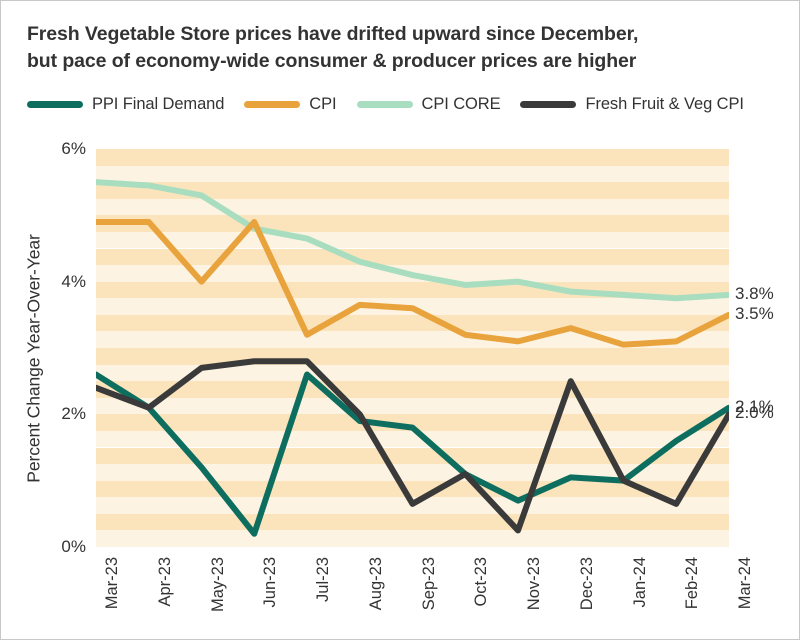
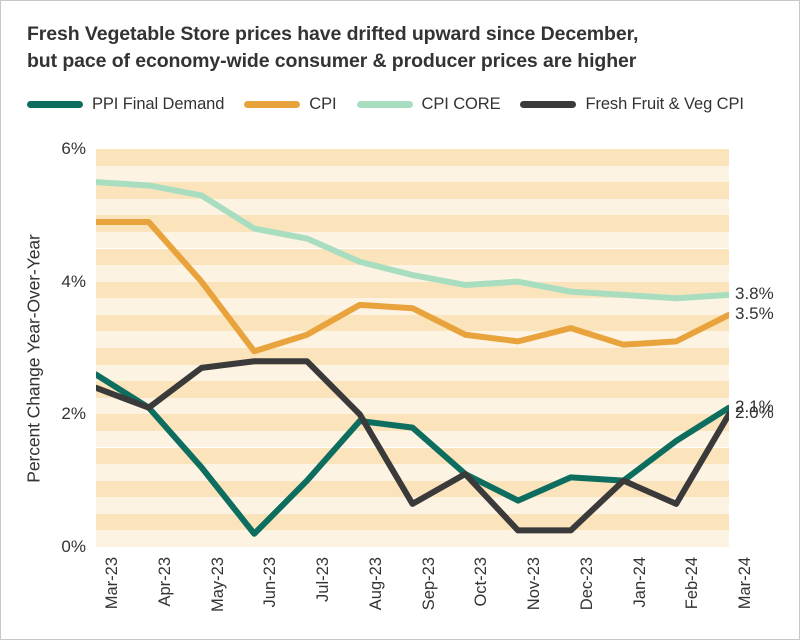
CPI/Jun-23: 4.9% -> 3.0%
PPI Final Demand/Jul-23: 2.6% -> 1.0%
Fresh Fruit & Veg CPI/Dec-23: 2.5% -> 0.2%
